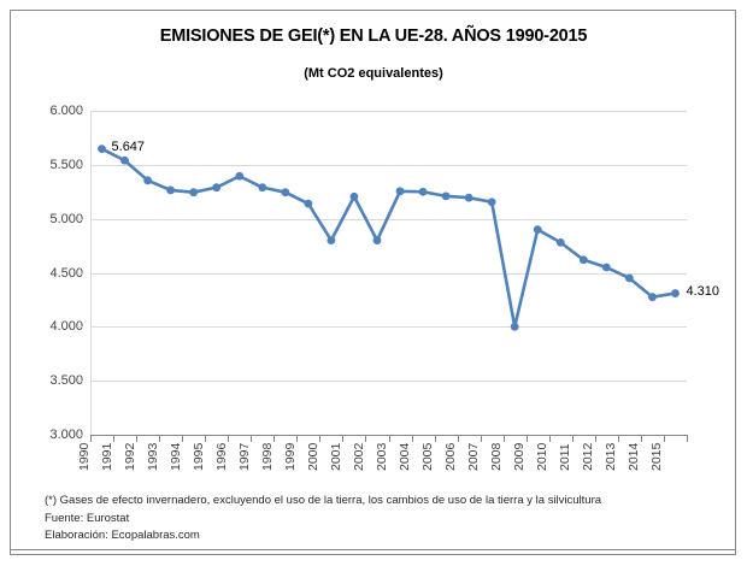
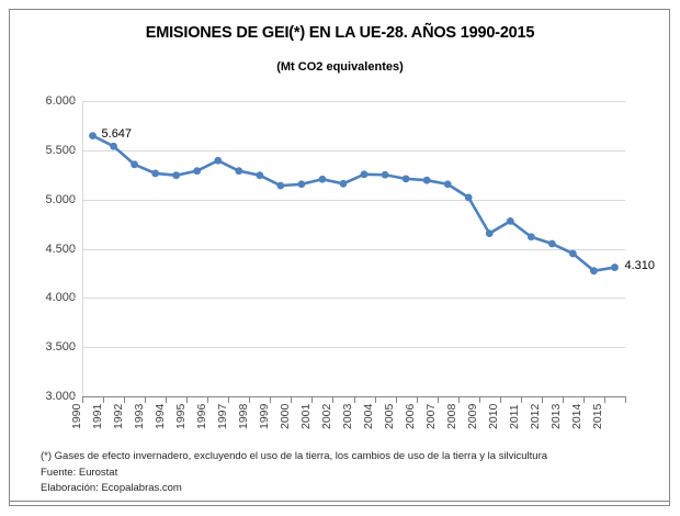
2000: 4.8 -> 5.2
2002: 4.8 -> 5.2
2008: 4.0 -> 5.0
2009: 4.9 -> 4.7
